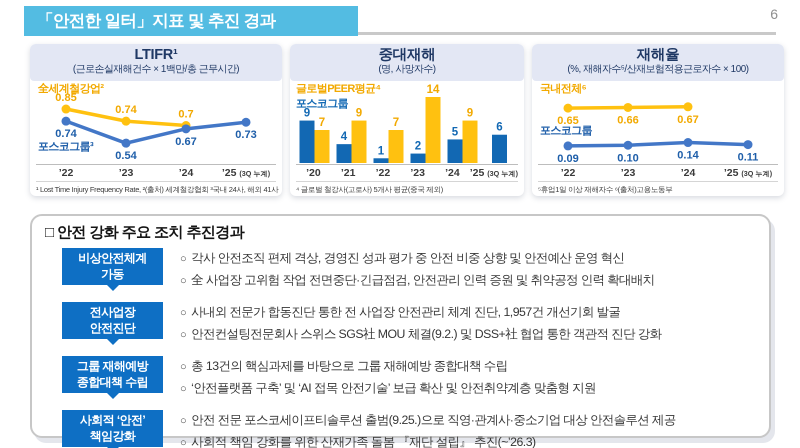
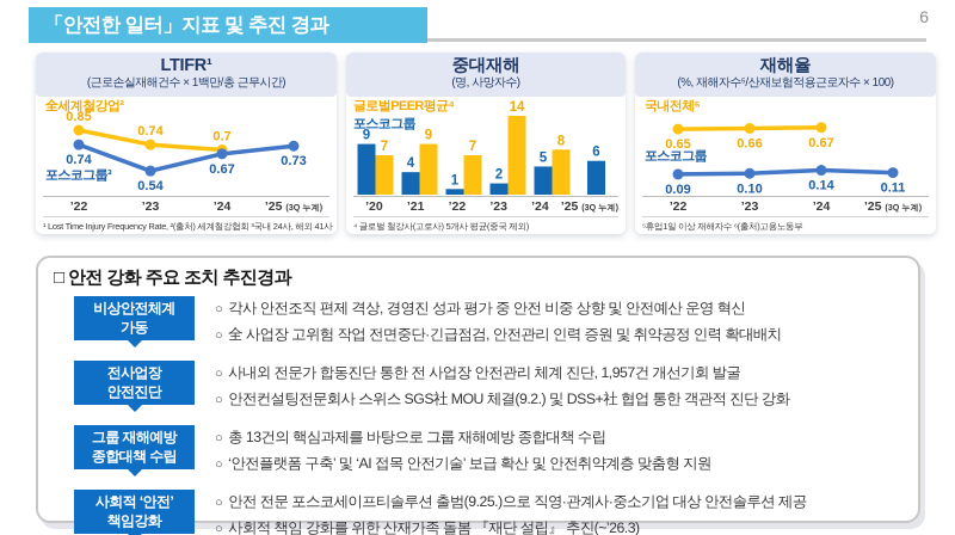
중대재해/글로벌PEER평균⁴/’24: 9 -> 8
